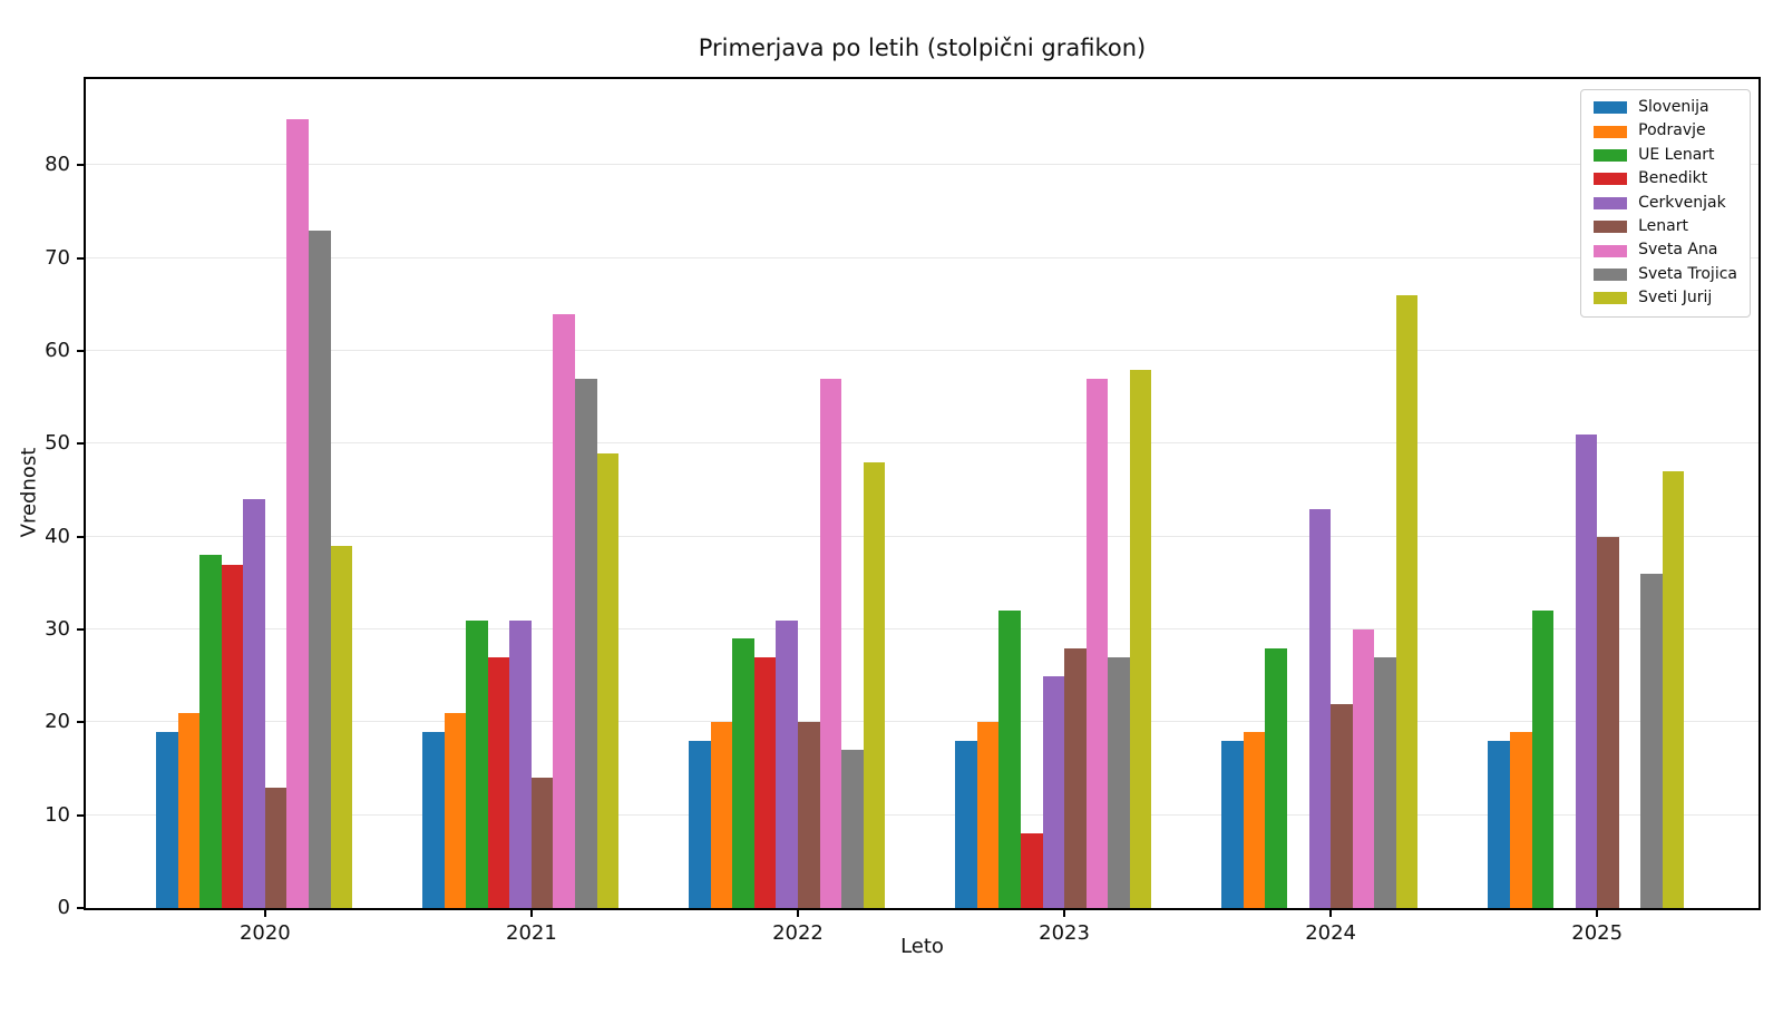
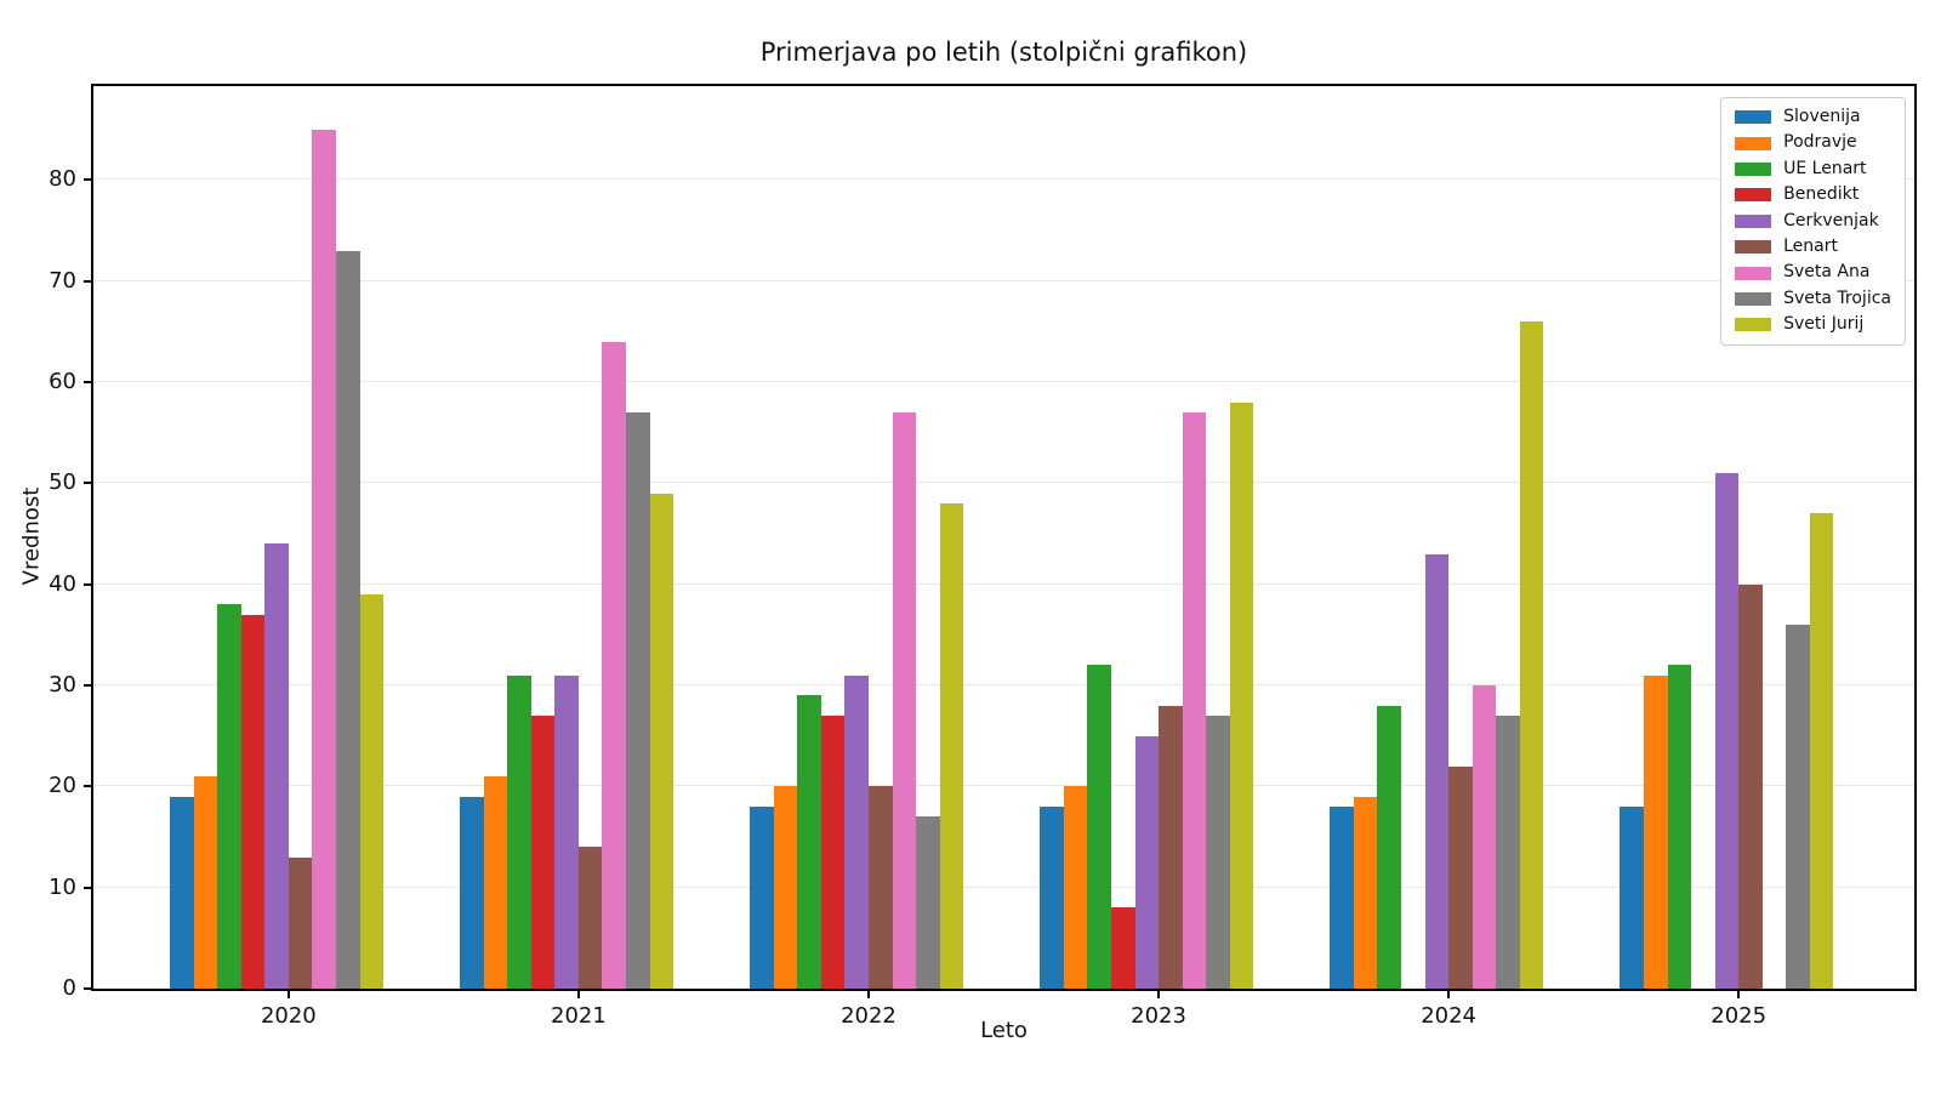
Podravje/2025: 19 -> 31
